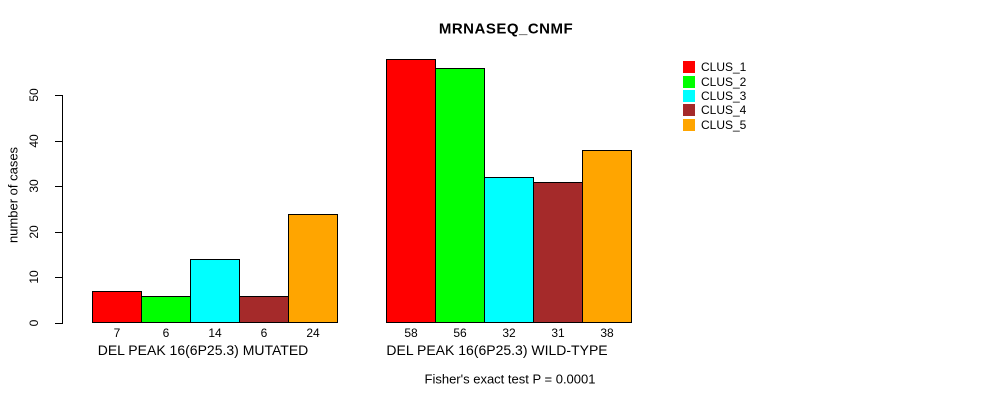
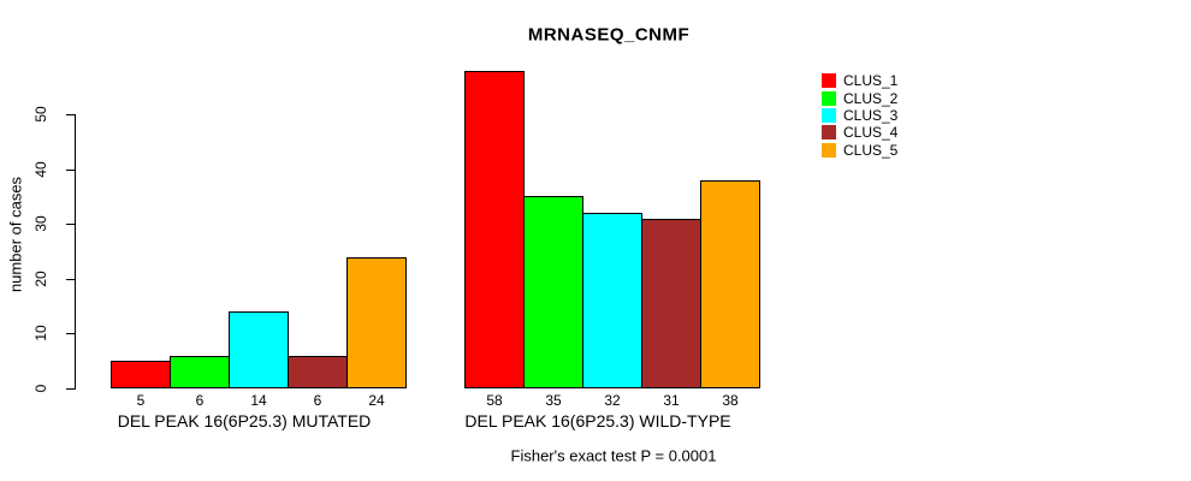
CLUS_1/DEL PEAK 16(6P25.3) MUTATED: 7 -> 5
CLUS_2/DEL PEAK 16(6P25.3) WILD-TYPE: 56 -> 35
